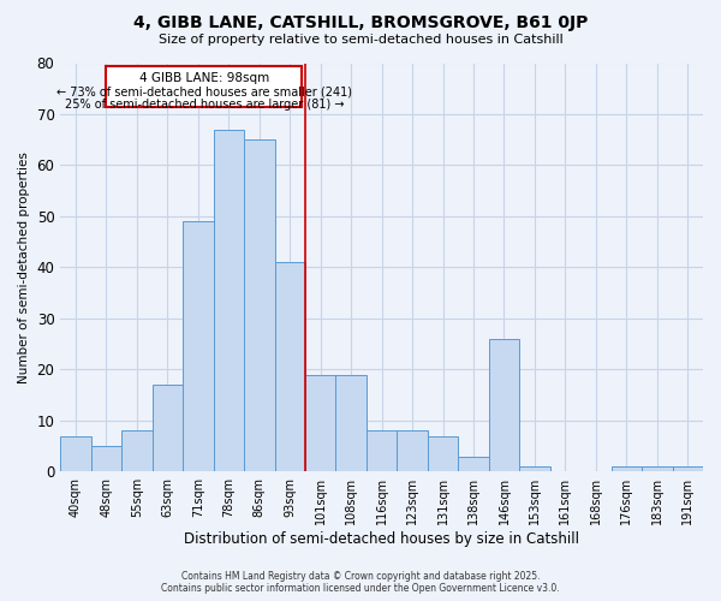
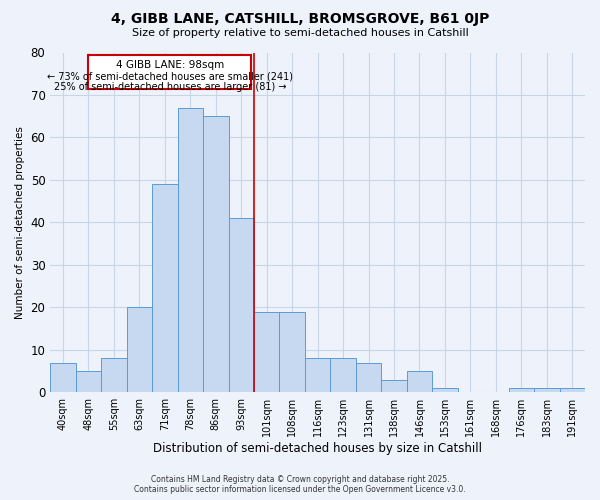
63sqm: 17 -> 20
146sqm: 26 -> 5
